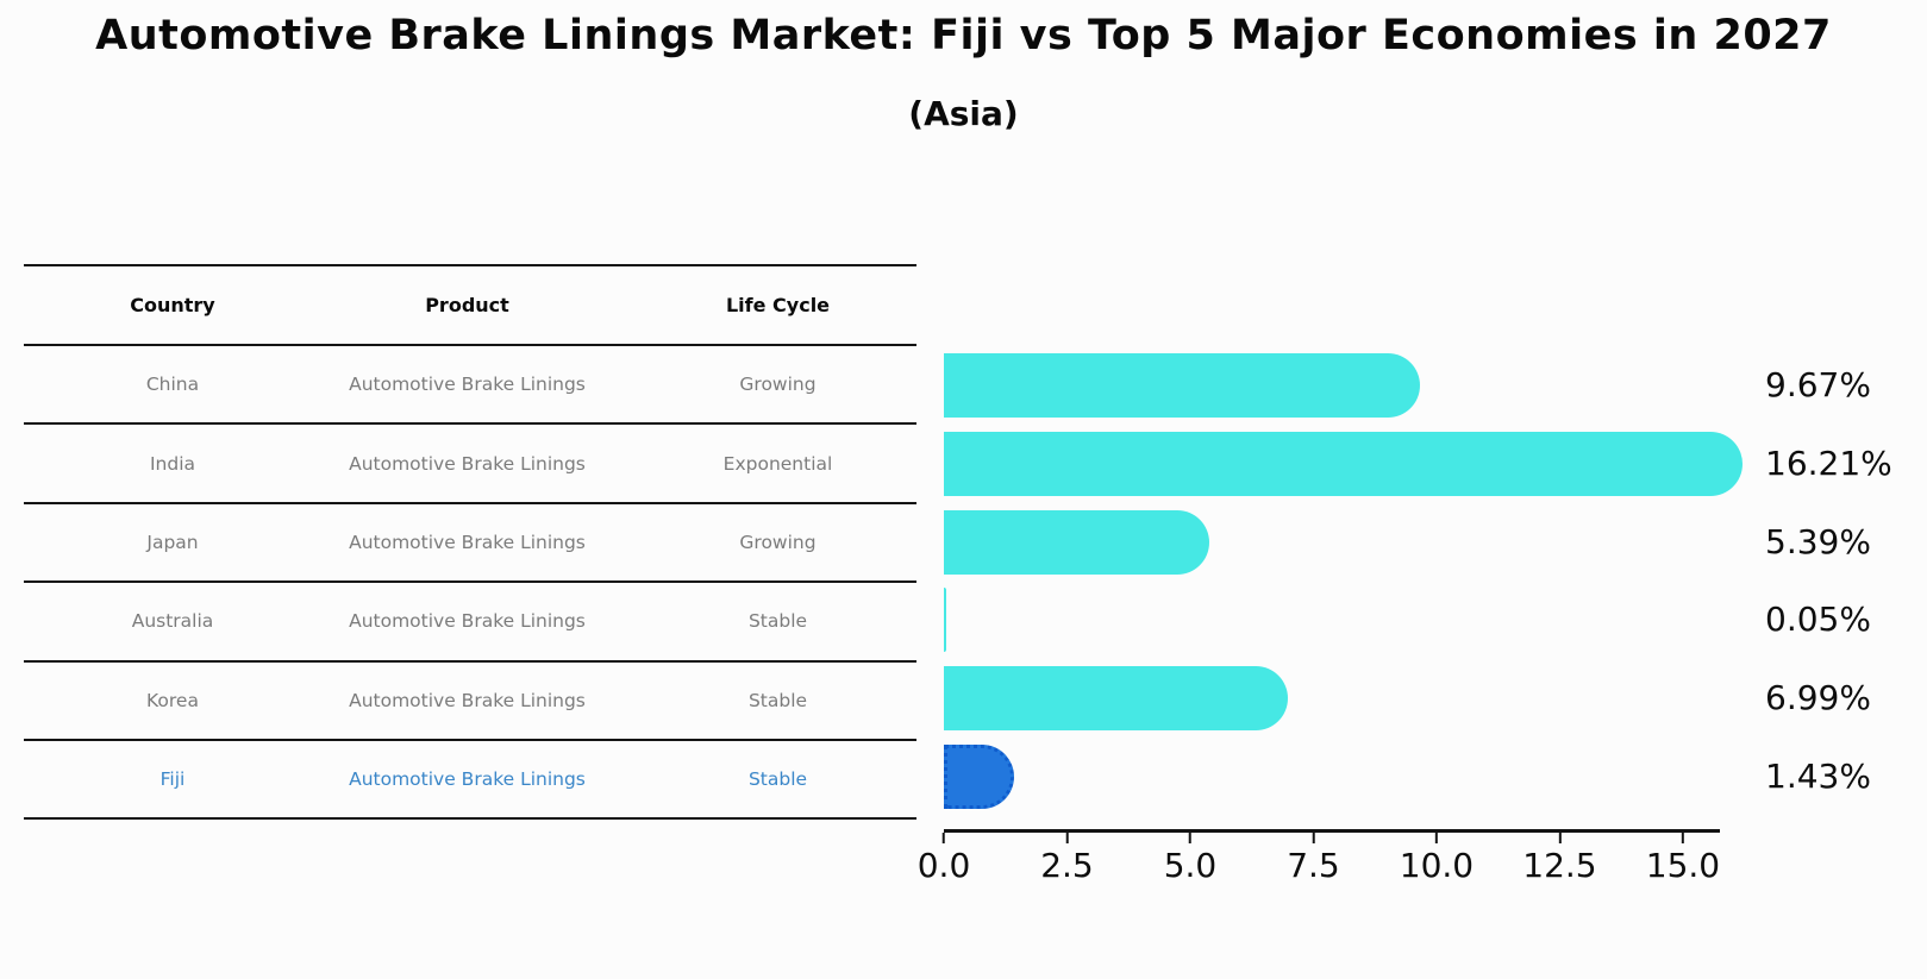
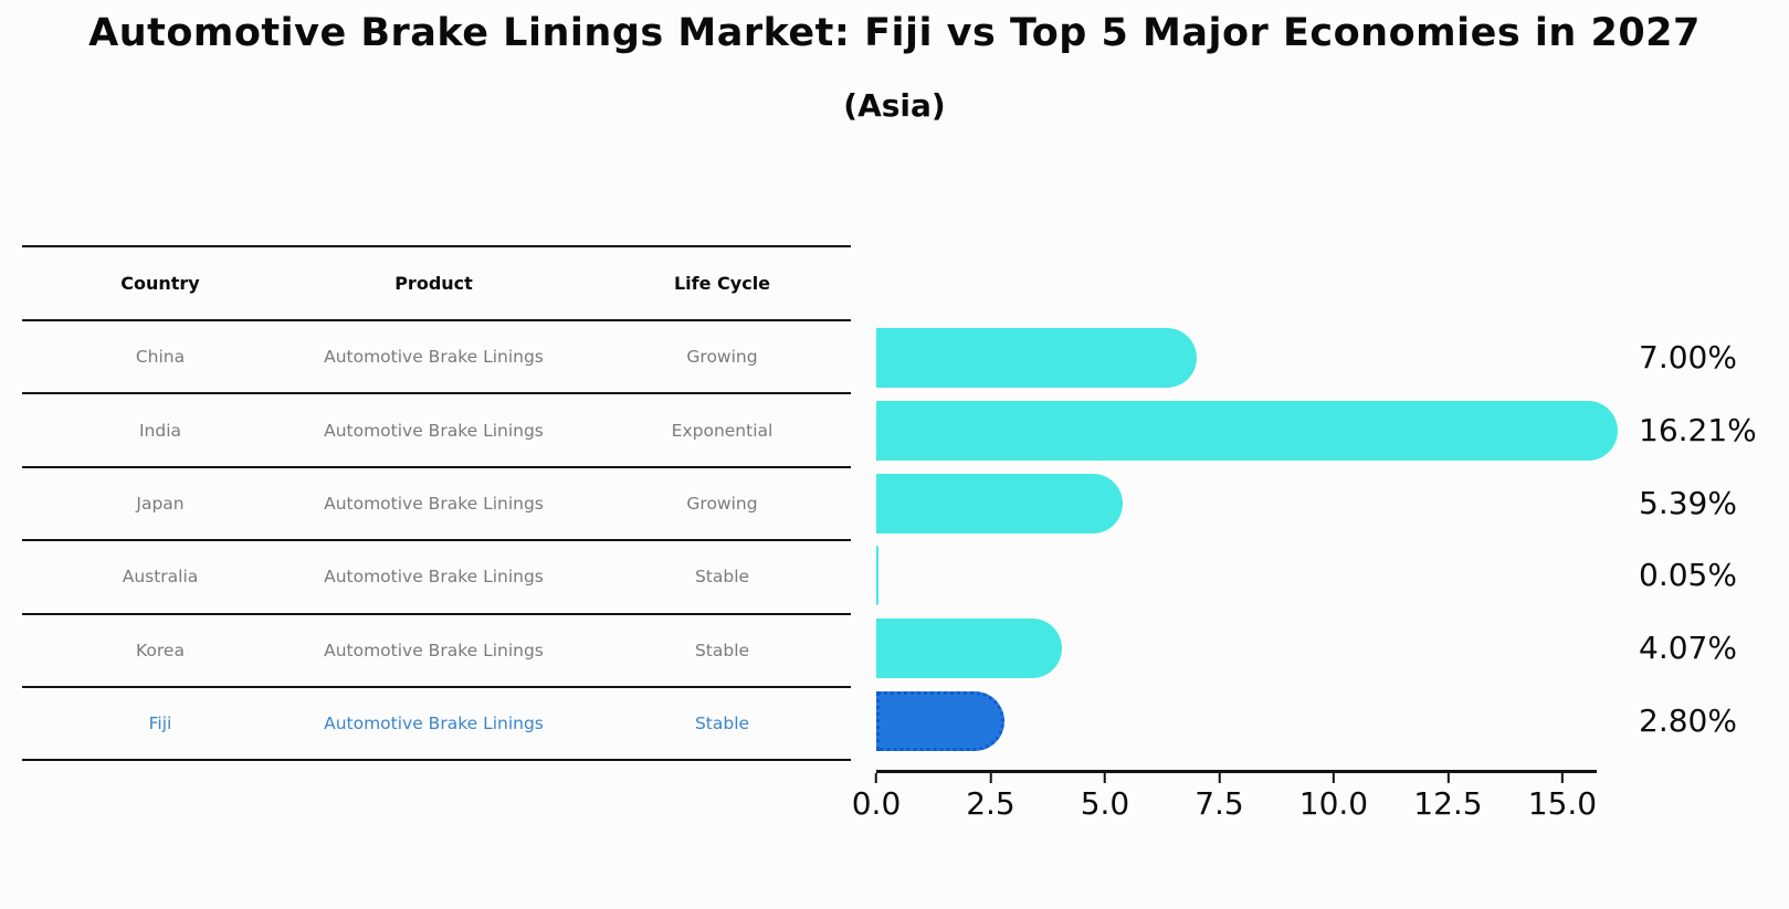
China: 9.67% -> 7.00%
Korea: 6.99% -> 4.07%
Fiji: 1.43% -> 2.80%
